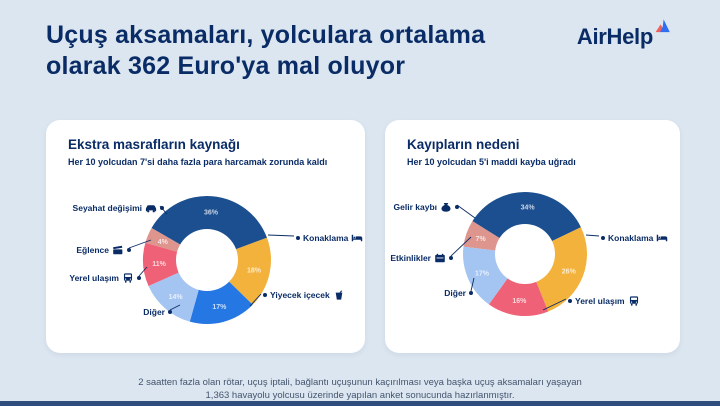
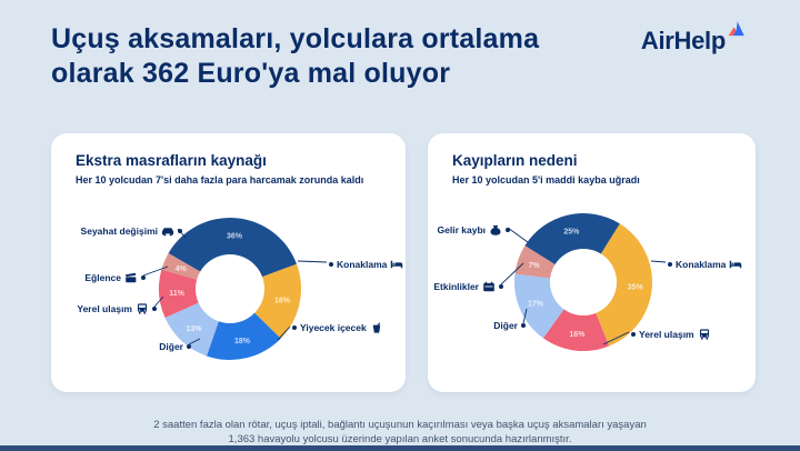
Ekstra masrafların kaynağı/Yiyecek içecek: 17% -> 18%
Ekstra masrafların kaynağı/Diğer: 14% -> 13%
Kayıpların nedeni/Gelir kaybı: 34% -> 25%
Kayıpların nedeni/Konaklama: 26% -> 35%
